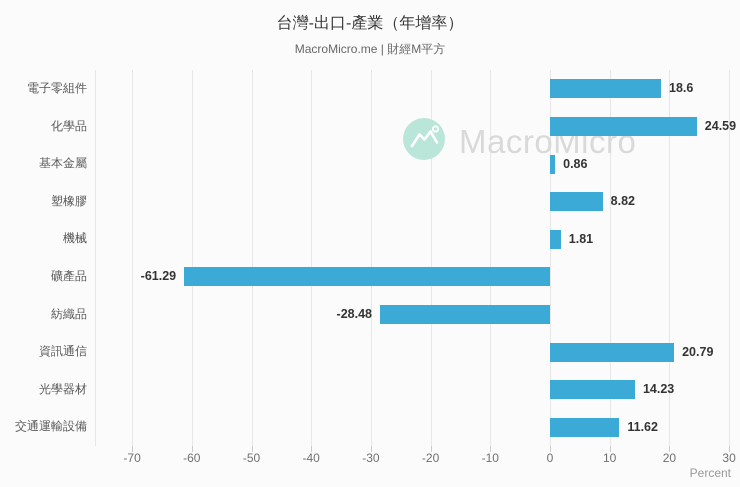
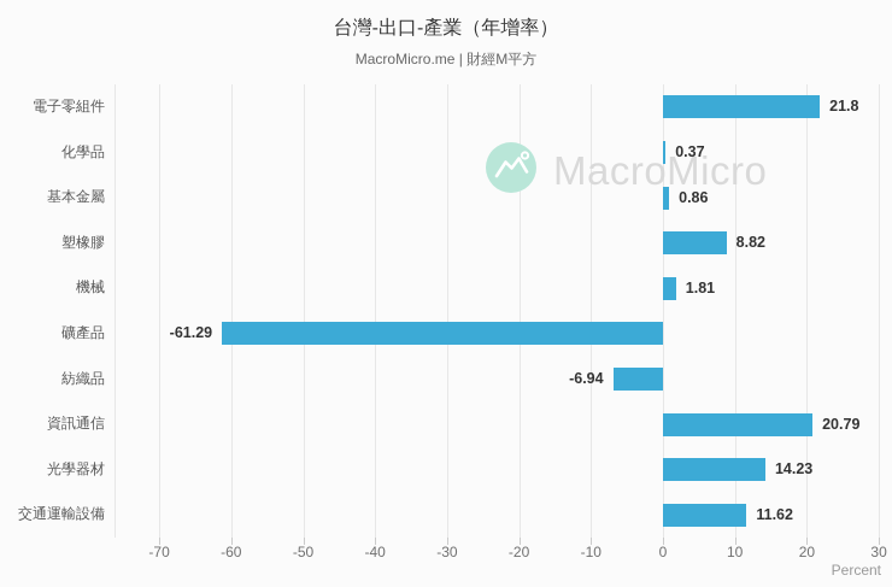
電子零組件: 18.6 -> 21.8
化學品: 24.59 -> 0.37
紡織品: -28.48 -> -6.94
